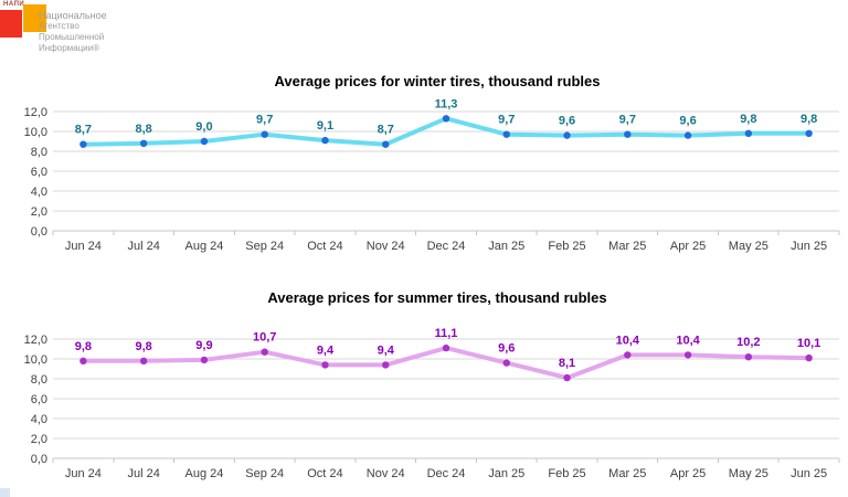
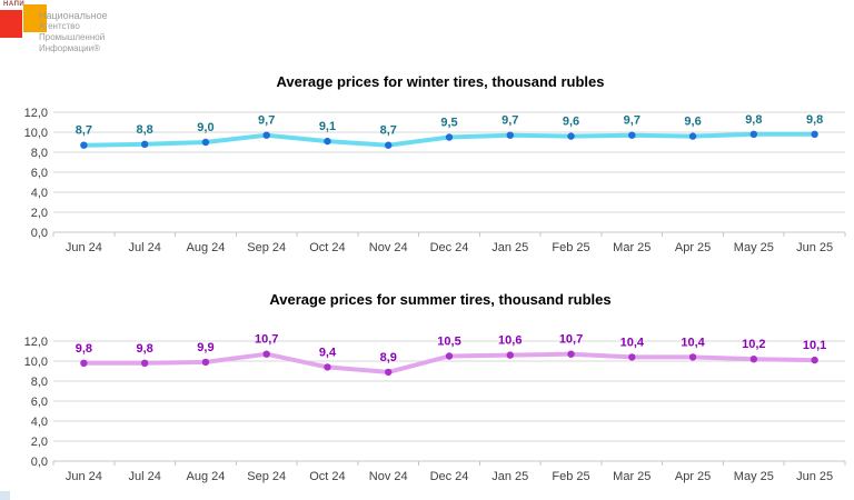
Average prices for winter tires, thousand rubles/Dec 24: 11,3 -> 9,5
Average prices for summer tires, thousand rubles/Nov 24: 9,4 -> 8,9
Average prices for summer tires, thousand rubles/Dec 24: 11,1 -> 10,5
Average prices for summer tires, thousand rubles/Jan 25: 9,6 -> 10,6
Average prices for summer tires, thousand rubles/Feb 25: 8,1 -> 10,7
